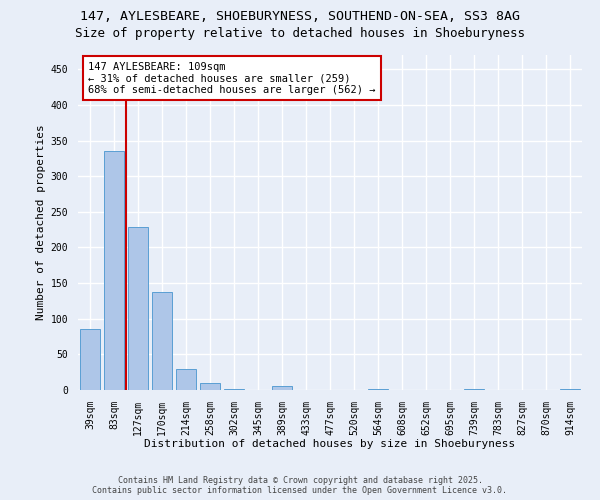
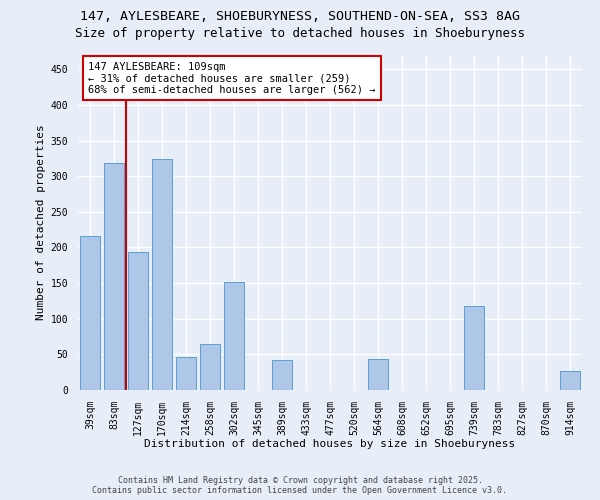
39sqm: 85 -> 216
83sqm: 336 -> 318
127sqm: 229 -> 194
170sqm: 138 -> 324
214sqm: 30 -> 46
258sqm: 10 -> 64
302sqm: 2 -> 152
389sqm: 5 -> 42
564sqm: 1 -> 44
739sqm: 1 -> 118
914sqm: 2 -> 26
